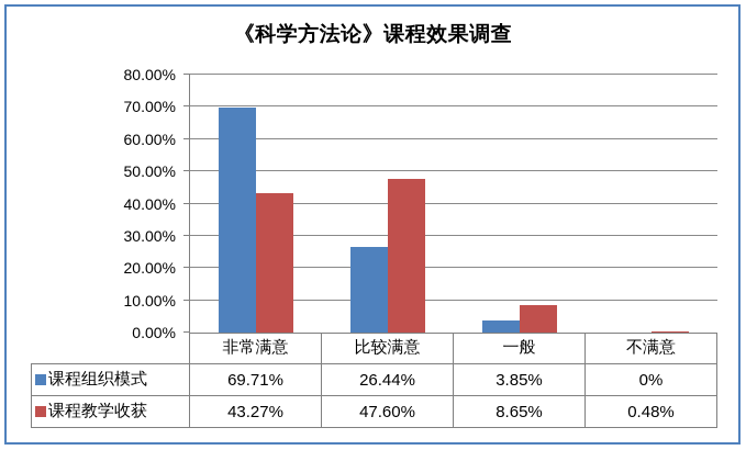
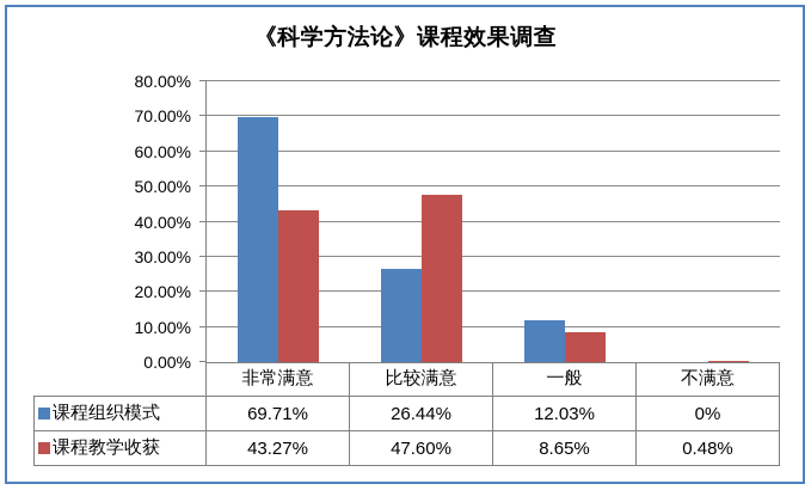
课程组织模式/一般: 3.85% -> 12.03%
